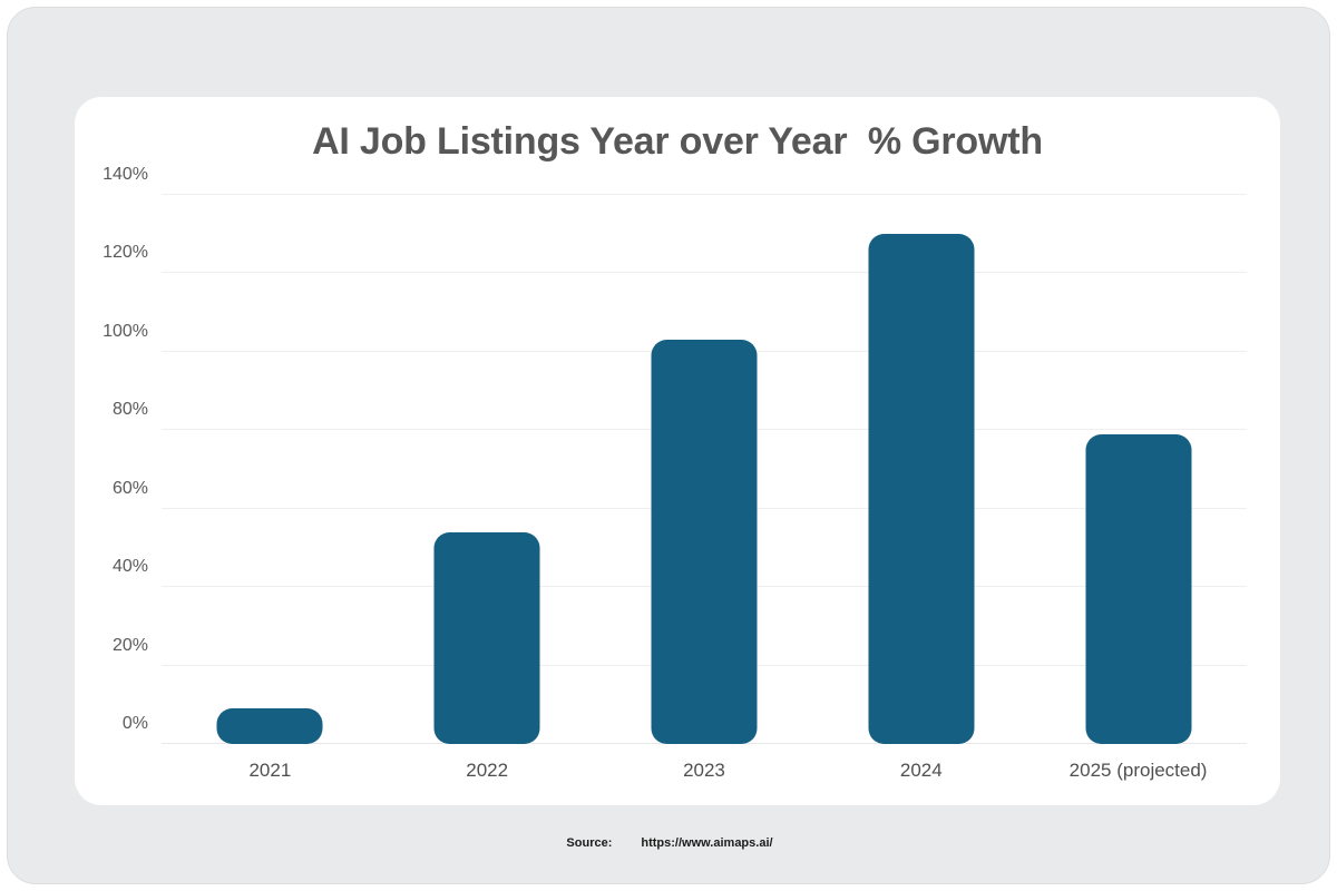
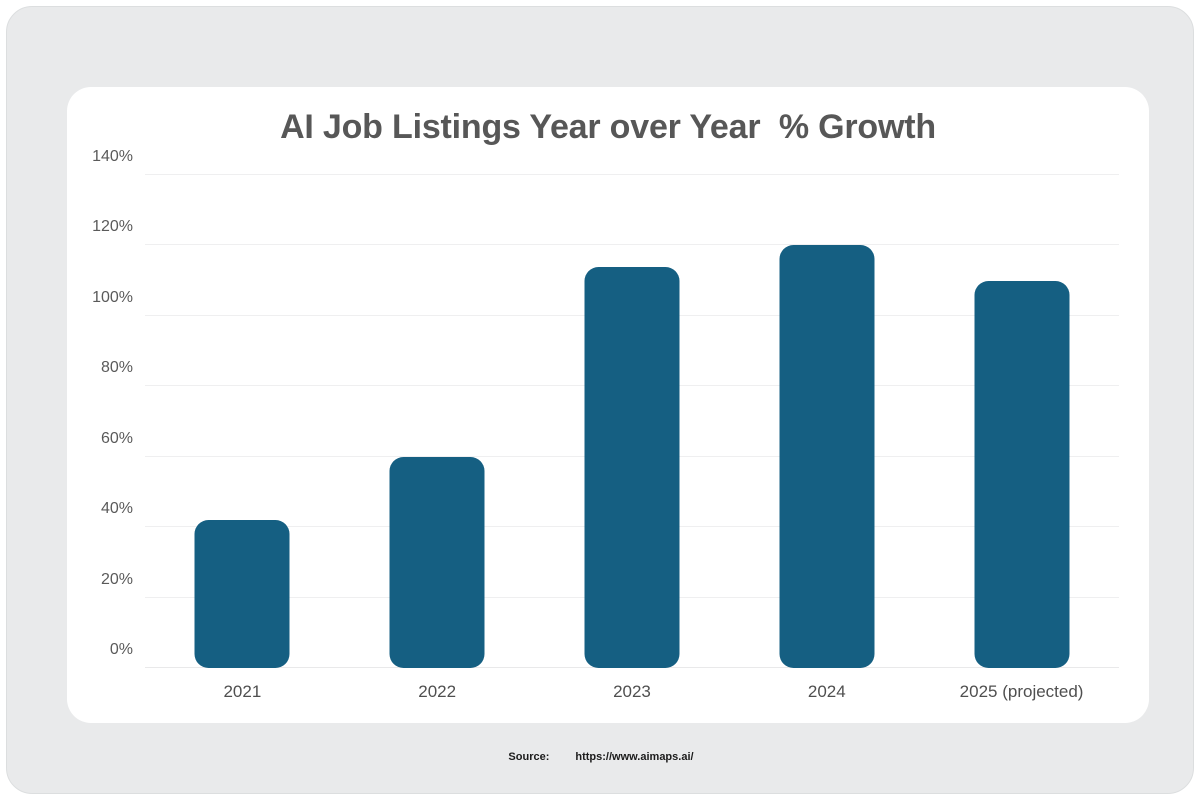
2021: 9% -> 42%
2022: 54% -> 60%
2023: 103% -> 114%
2024: 130% -> 120%
2025 (projected): 79% -> 110%
